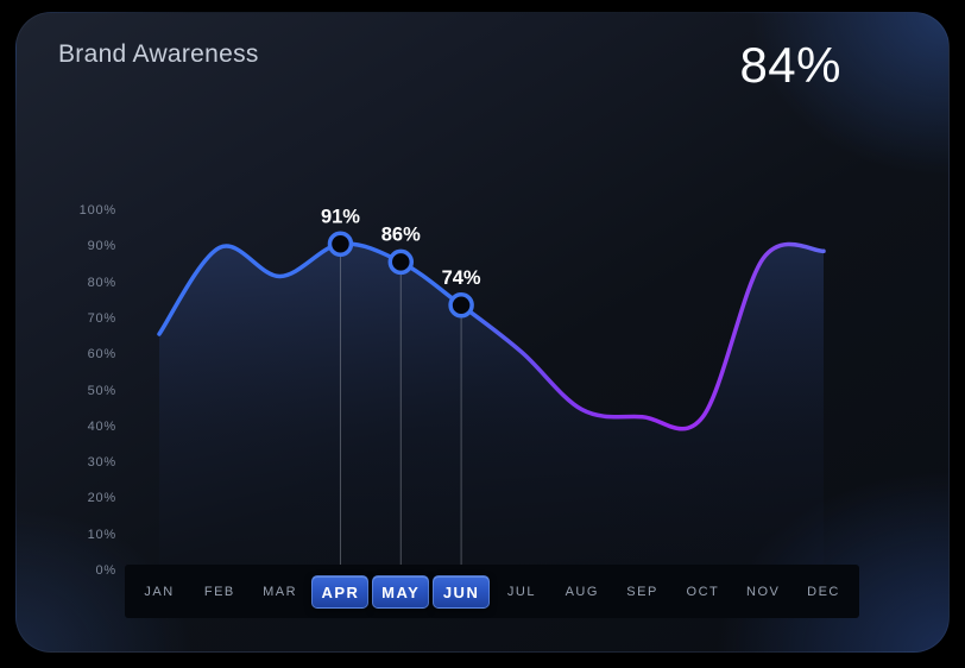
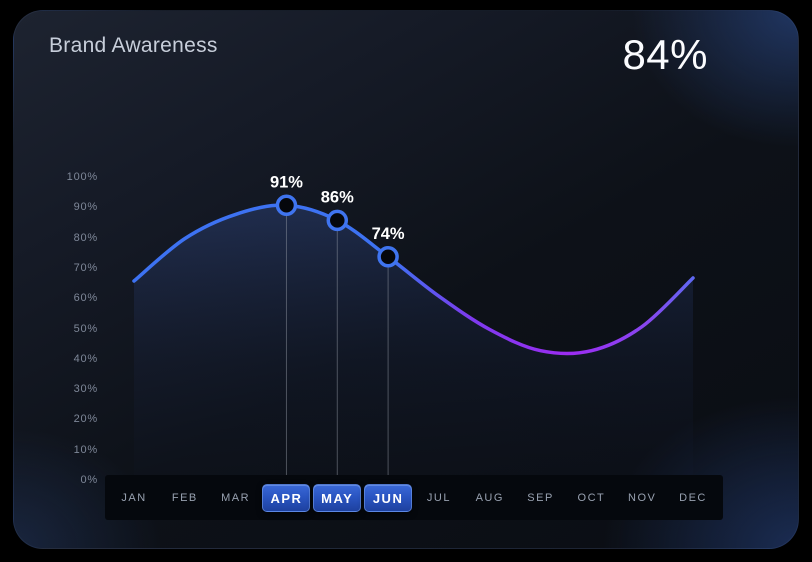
FEB: 90% -> 80%
MAR: 82% -> 88%
AUG: 45% -> 50%
NOV: 87% -> 51%
DEC: 89% -> 67%
